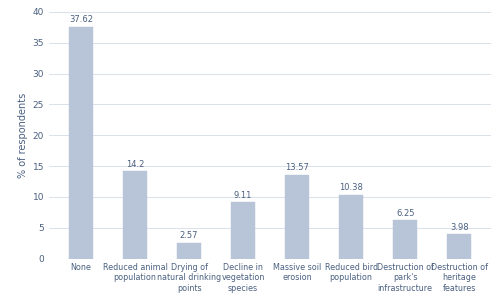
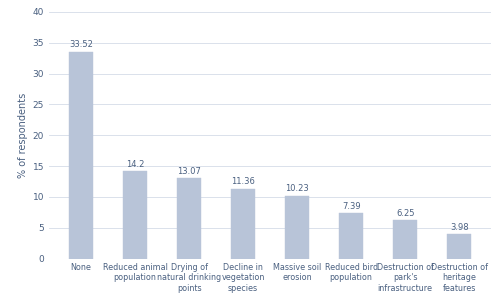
None: 37.62 -> 33.52
Drying of natural drinking points: 2.57 -> 13.07
Decline in vegetation species: 9.11 -> 11.36
Massive soil erosion: 13.57 -> 10.23
Reduced bird population: 10.38 -> 7.39
